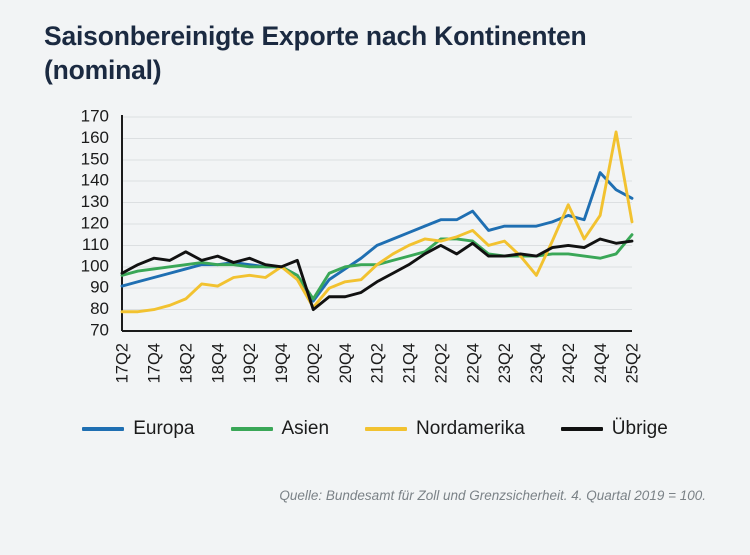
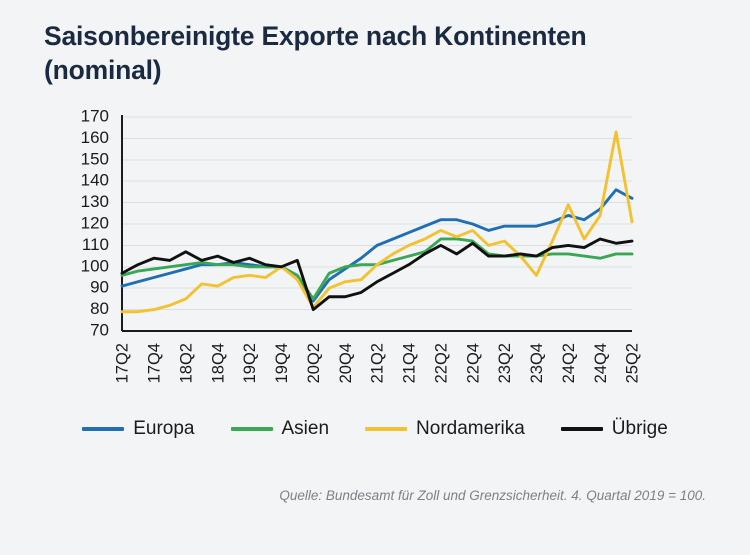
Nordamerika/22Q2: 112 -> 117
Europa/22Q4: 126 -> 120
Europa/24Q4: 144 -> 127
Asien/25Q2: 115 -> 106
